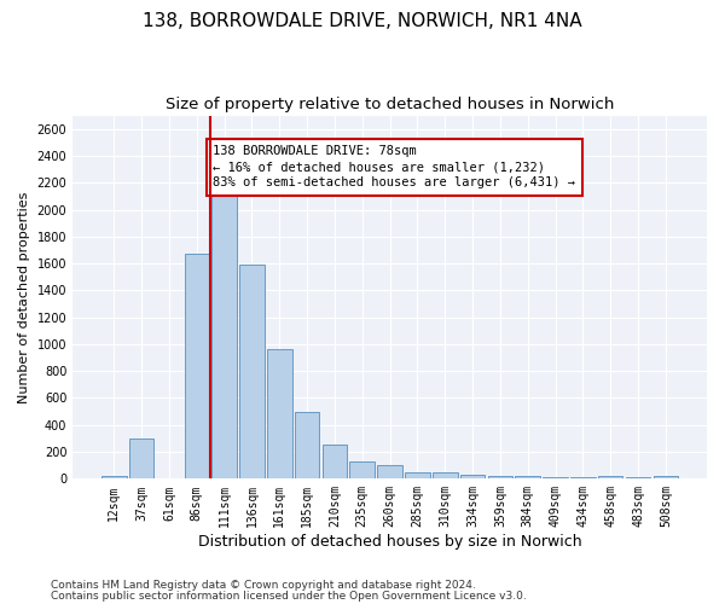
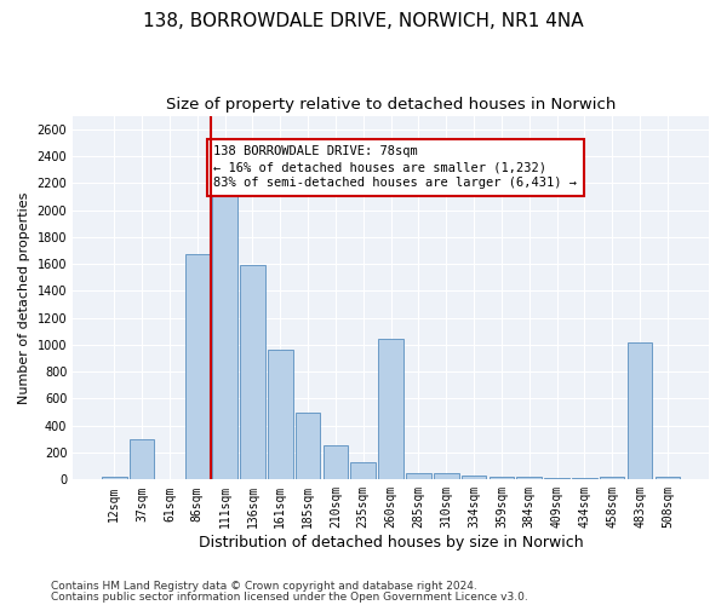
260sqm: 100 -> 1040
483sqm: 10 -> 1020
